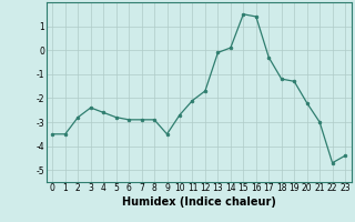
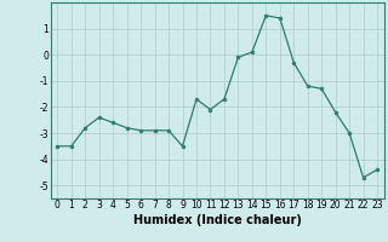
10: -2.7 -> -1.7
